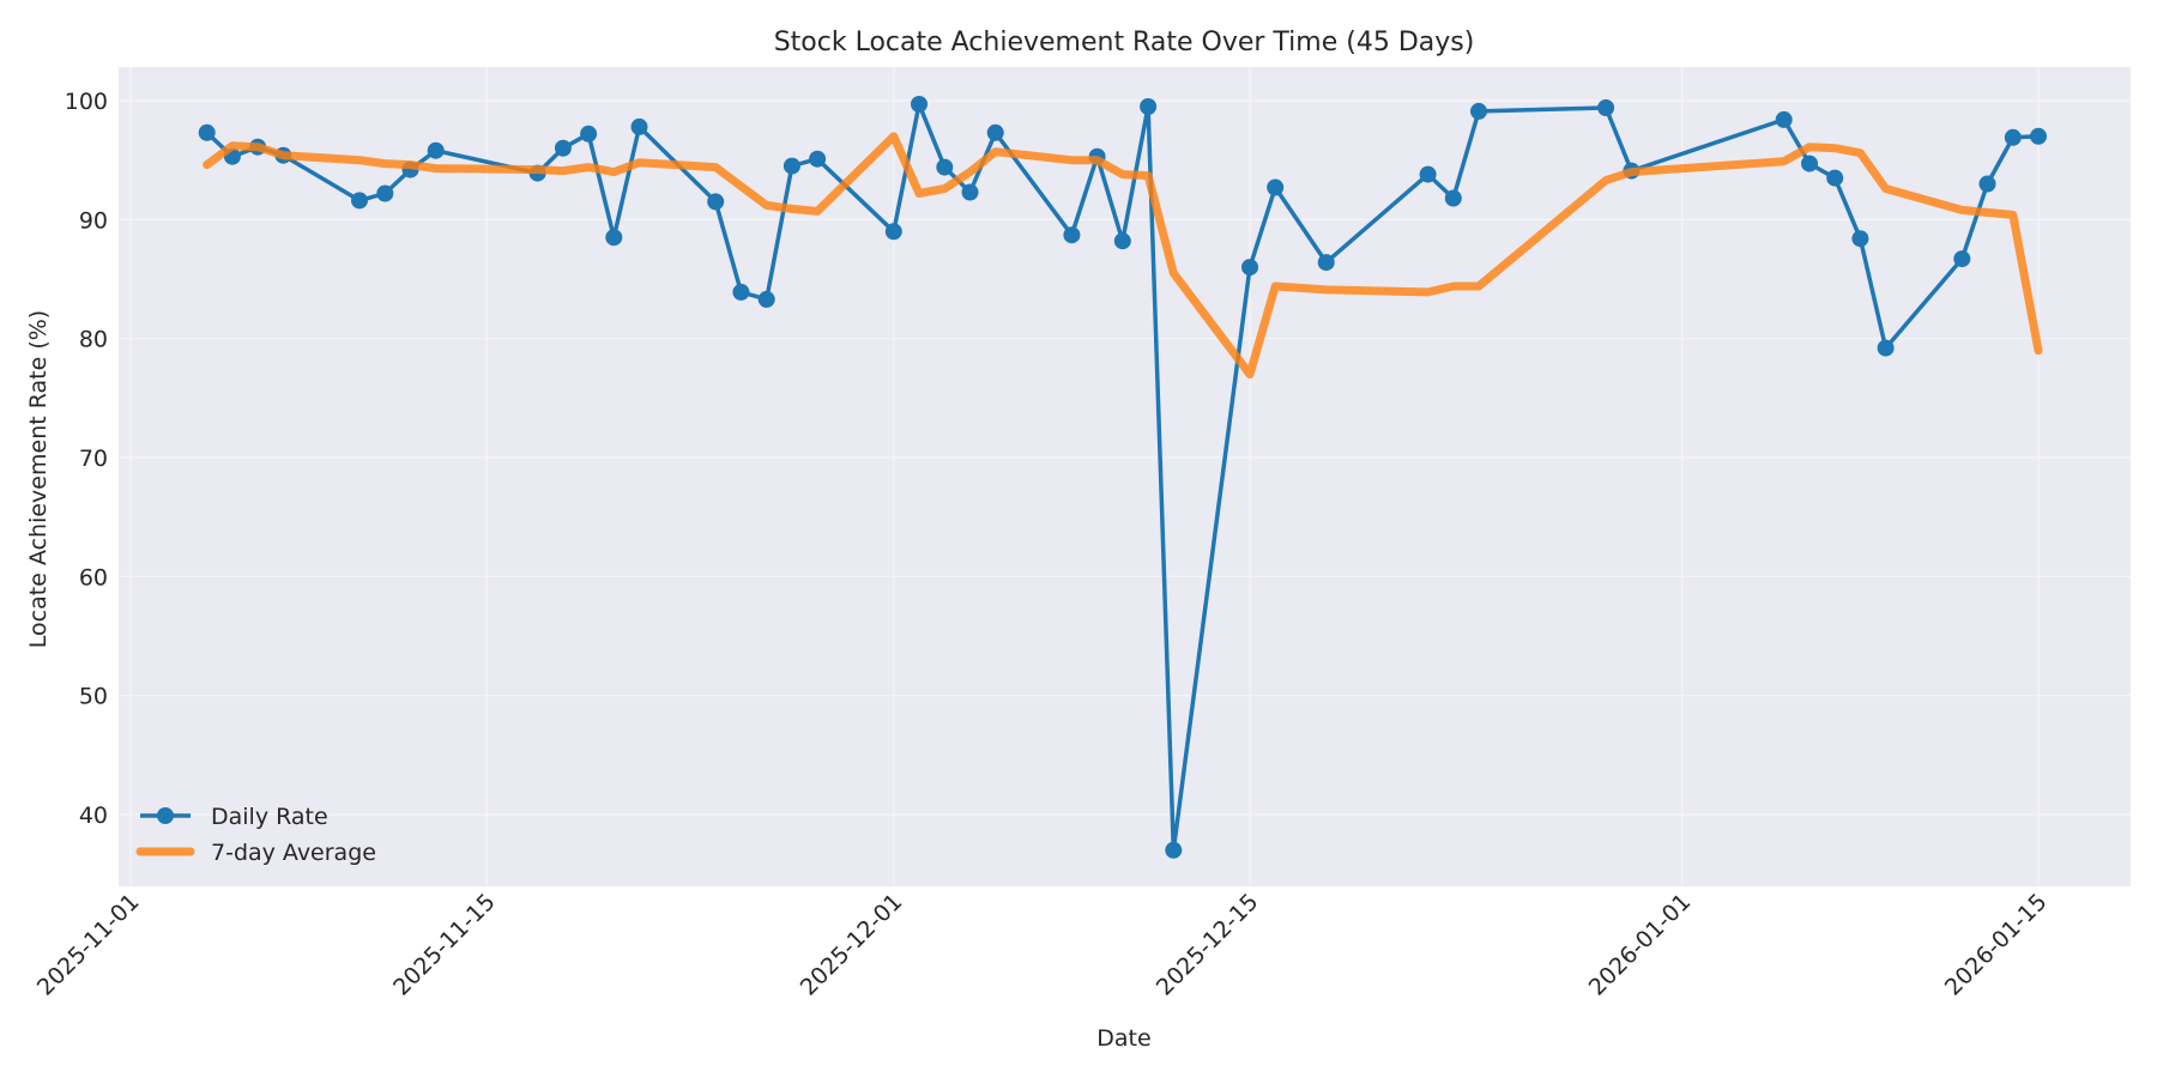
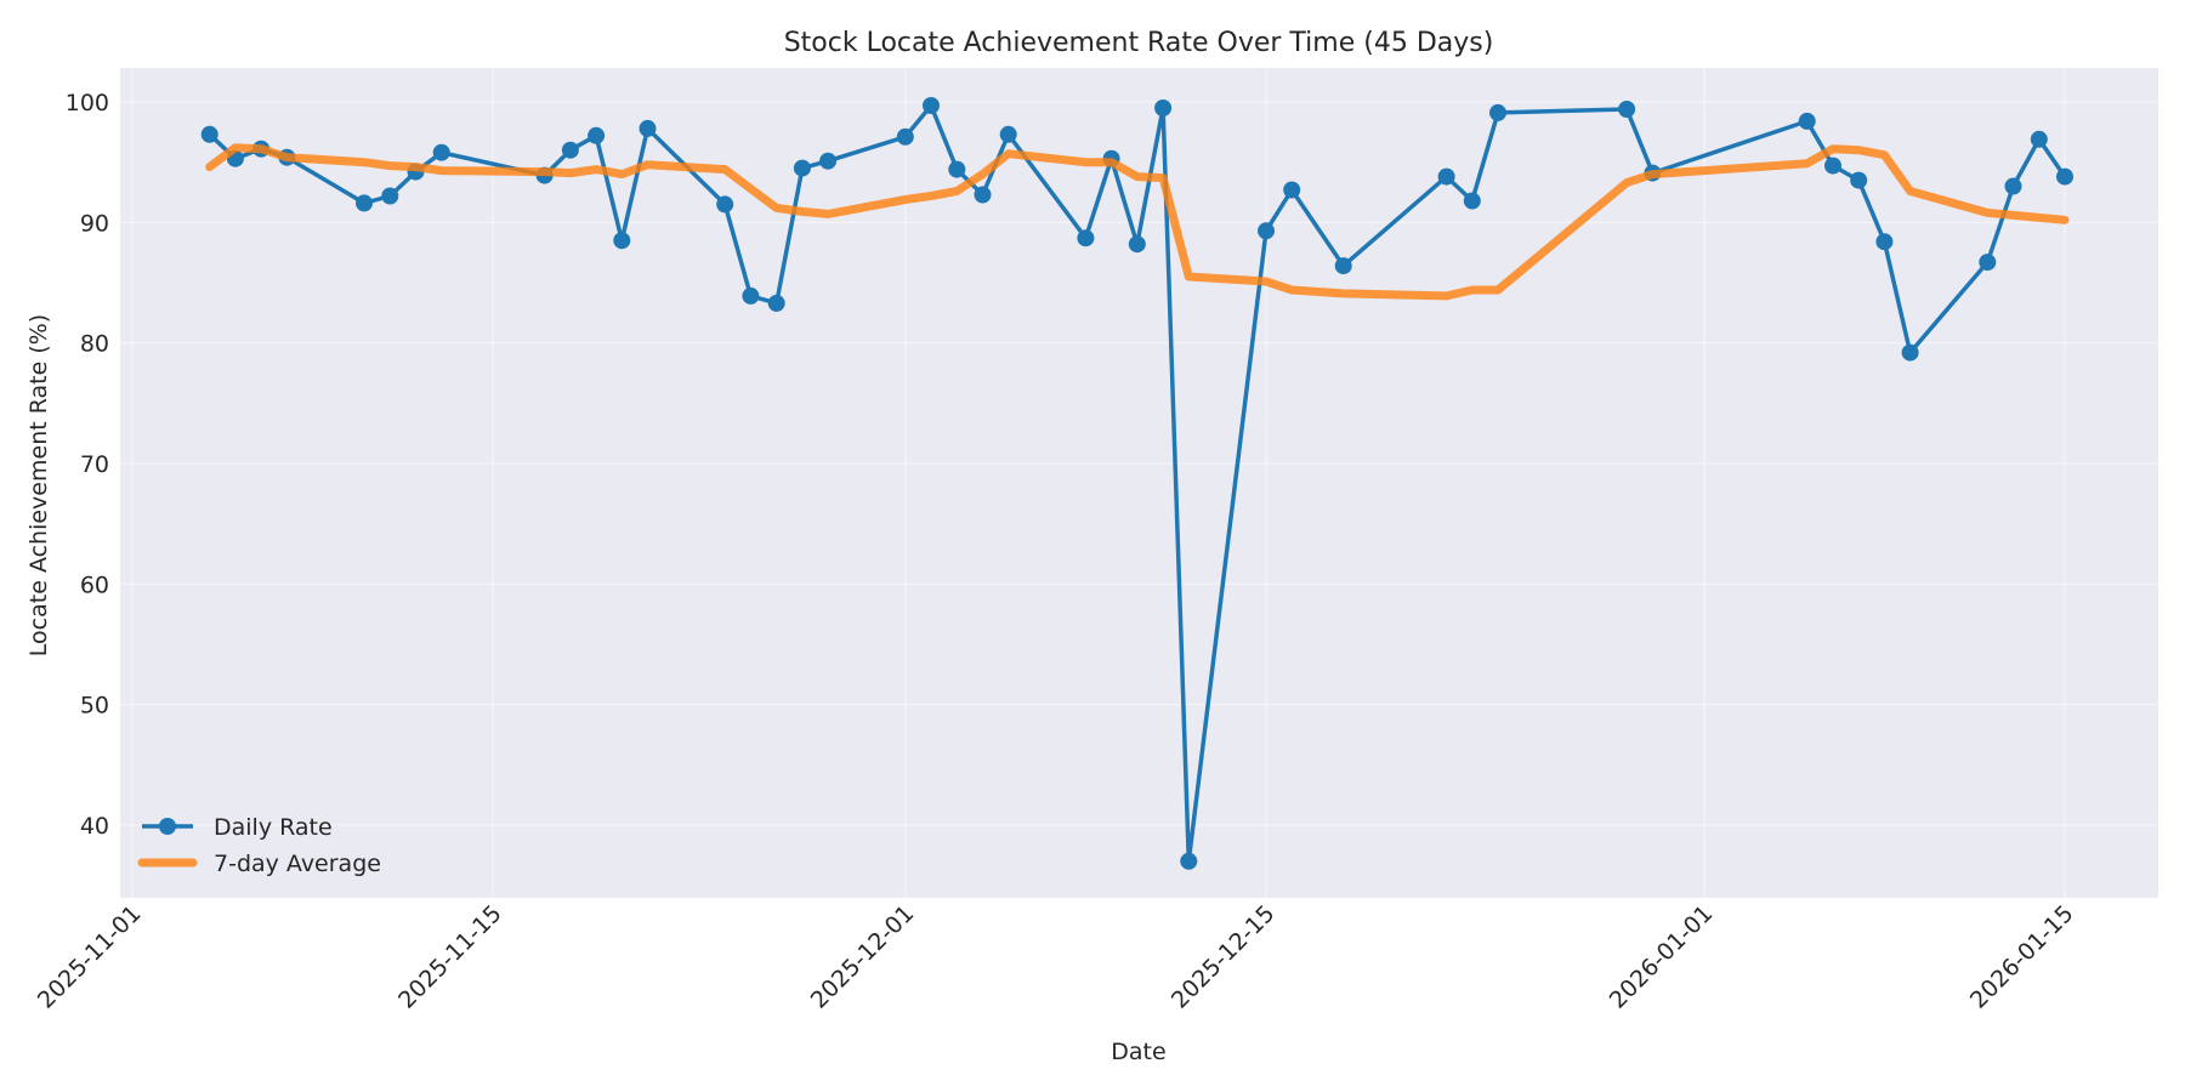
Daily Rate/2025-12-01: 89 -> 97
7-day Average/2025-12-01: 97 -> 92
Daily Rate/2025-12-15: 86 -> 89
7-day Average/2025-12-15: 77 -> 85
Daily Rate/2026-01-15: 97 -> 94
7-day Average/2026-01-15: 79 -> 90
